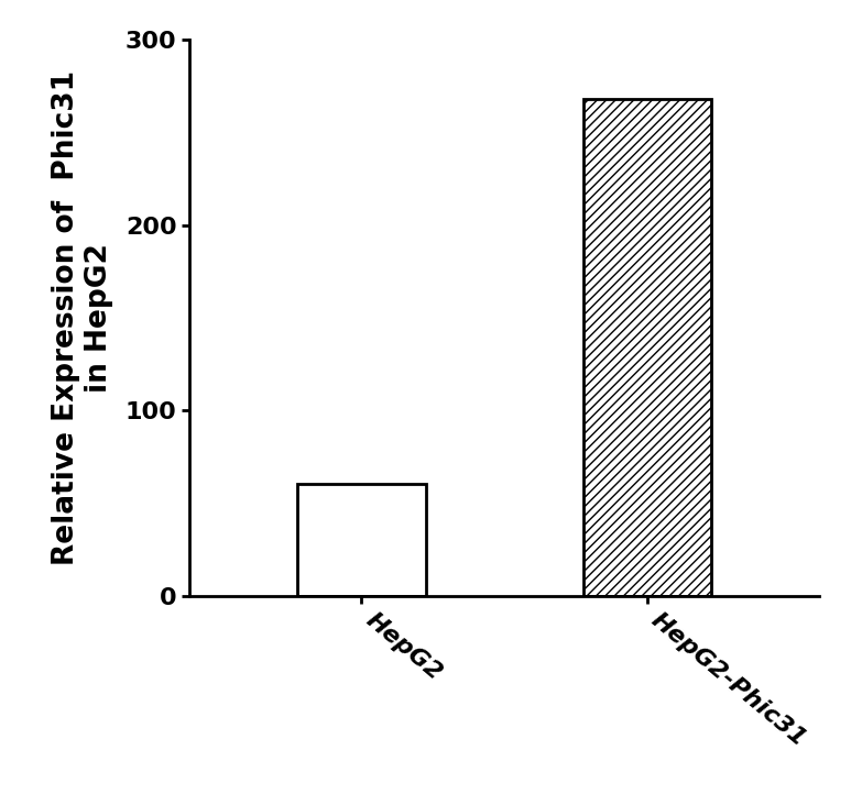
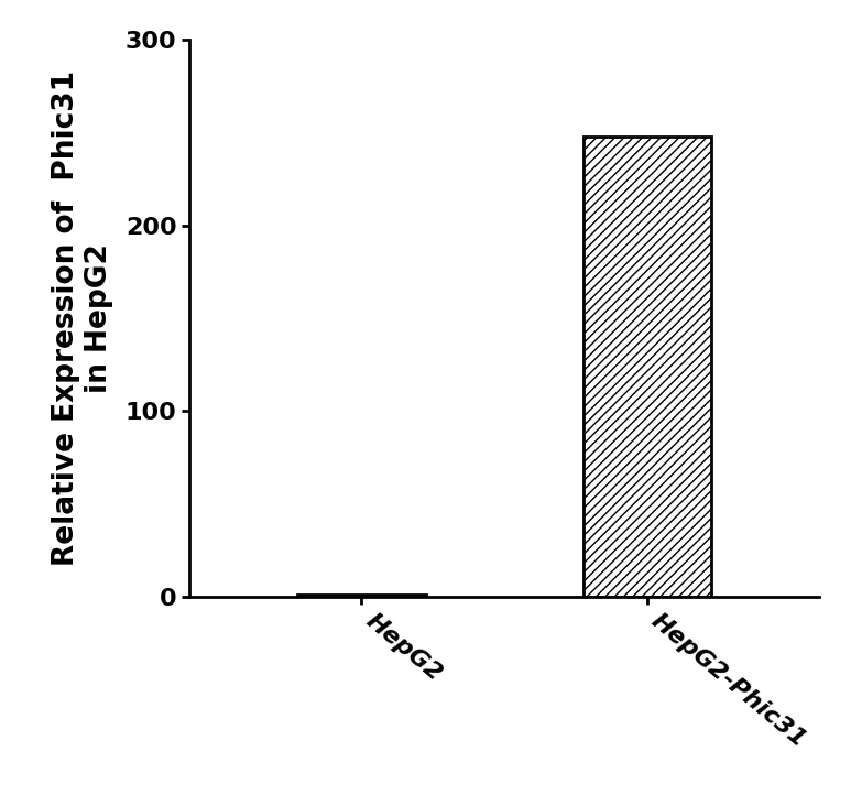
HepG2: 60 -> 1
HepG2-Phic31: 268 -> 248
